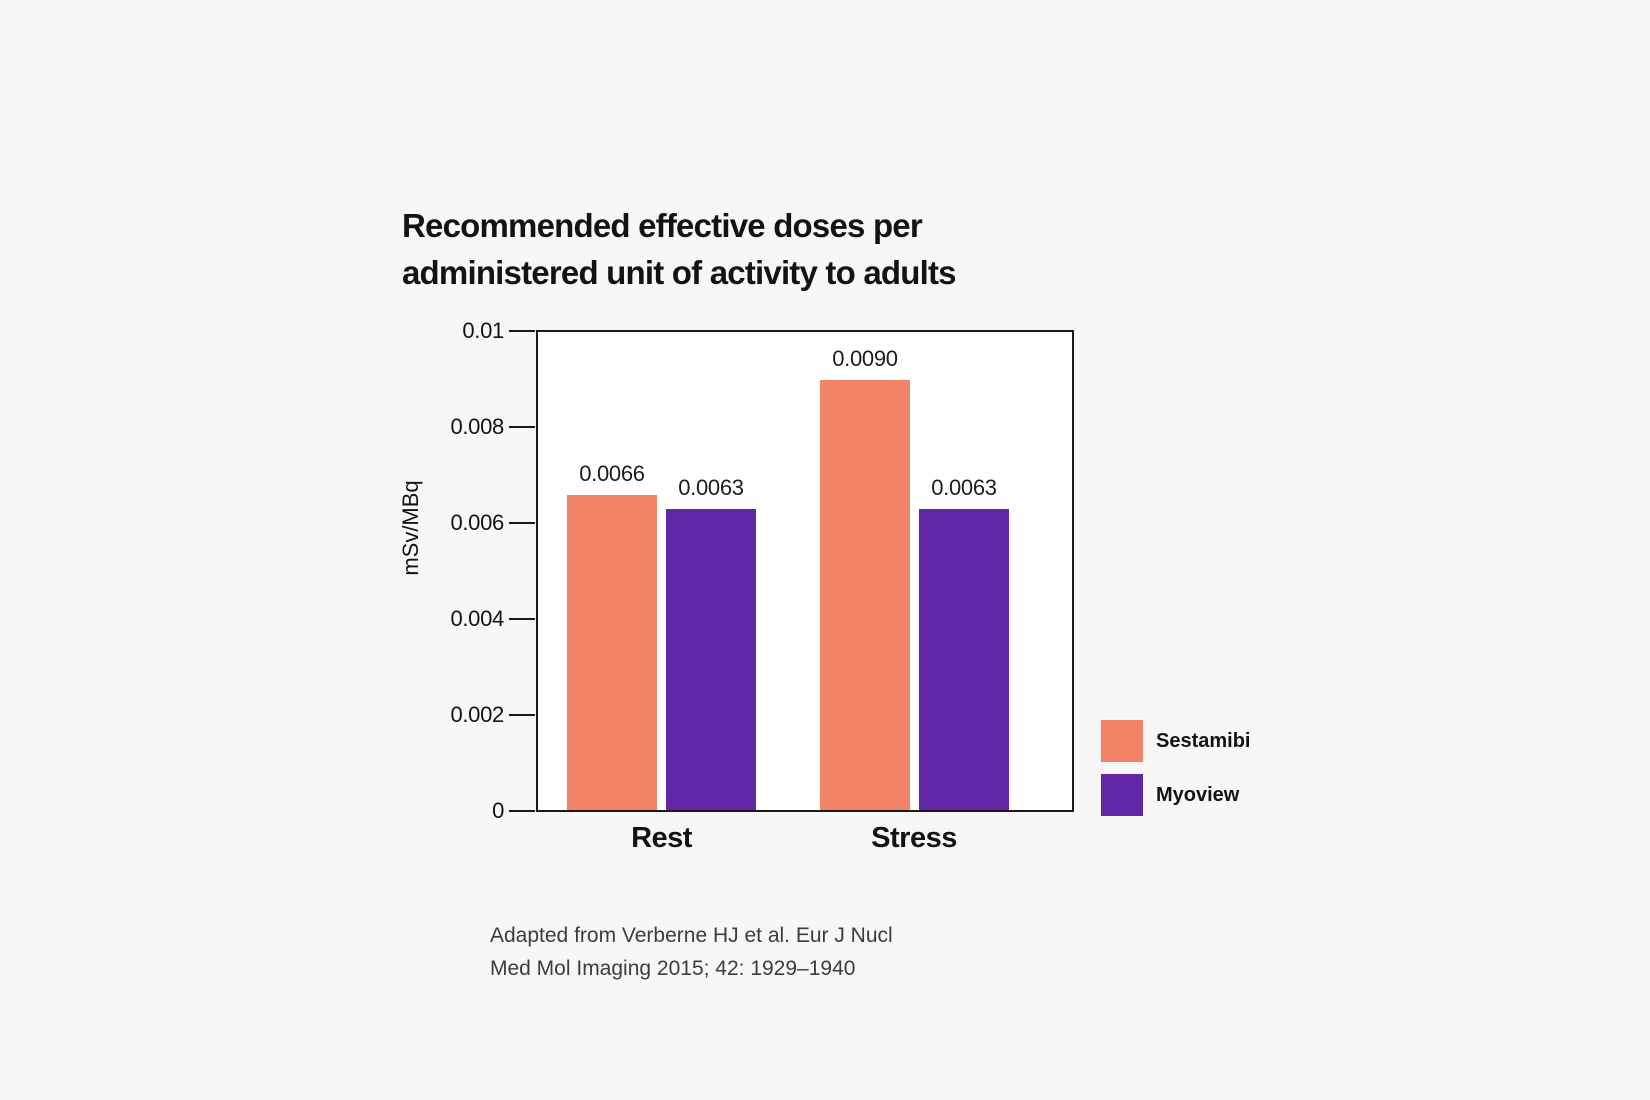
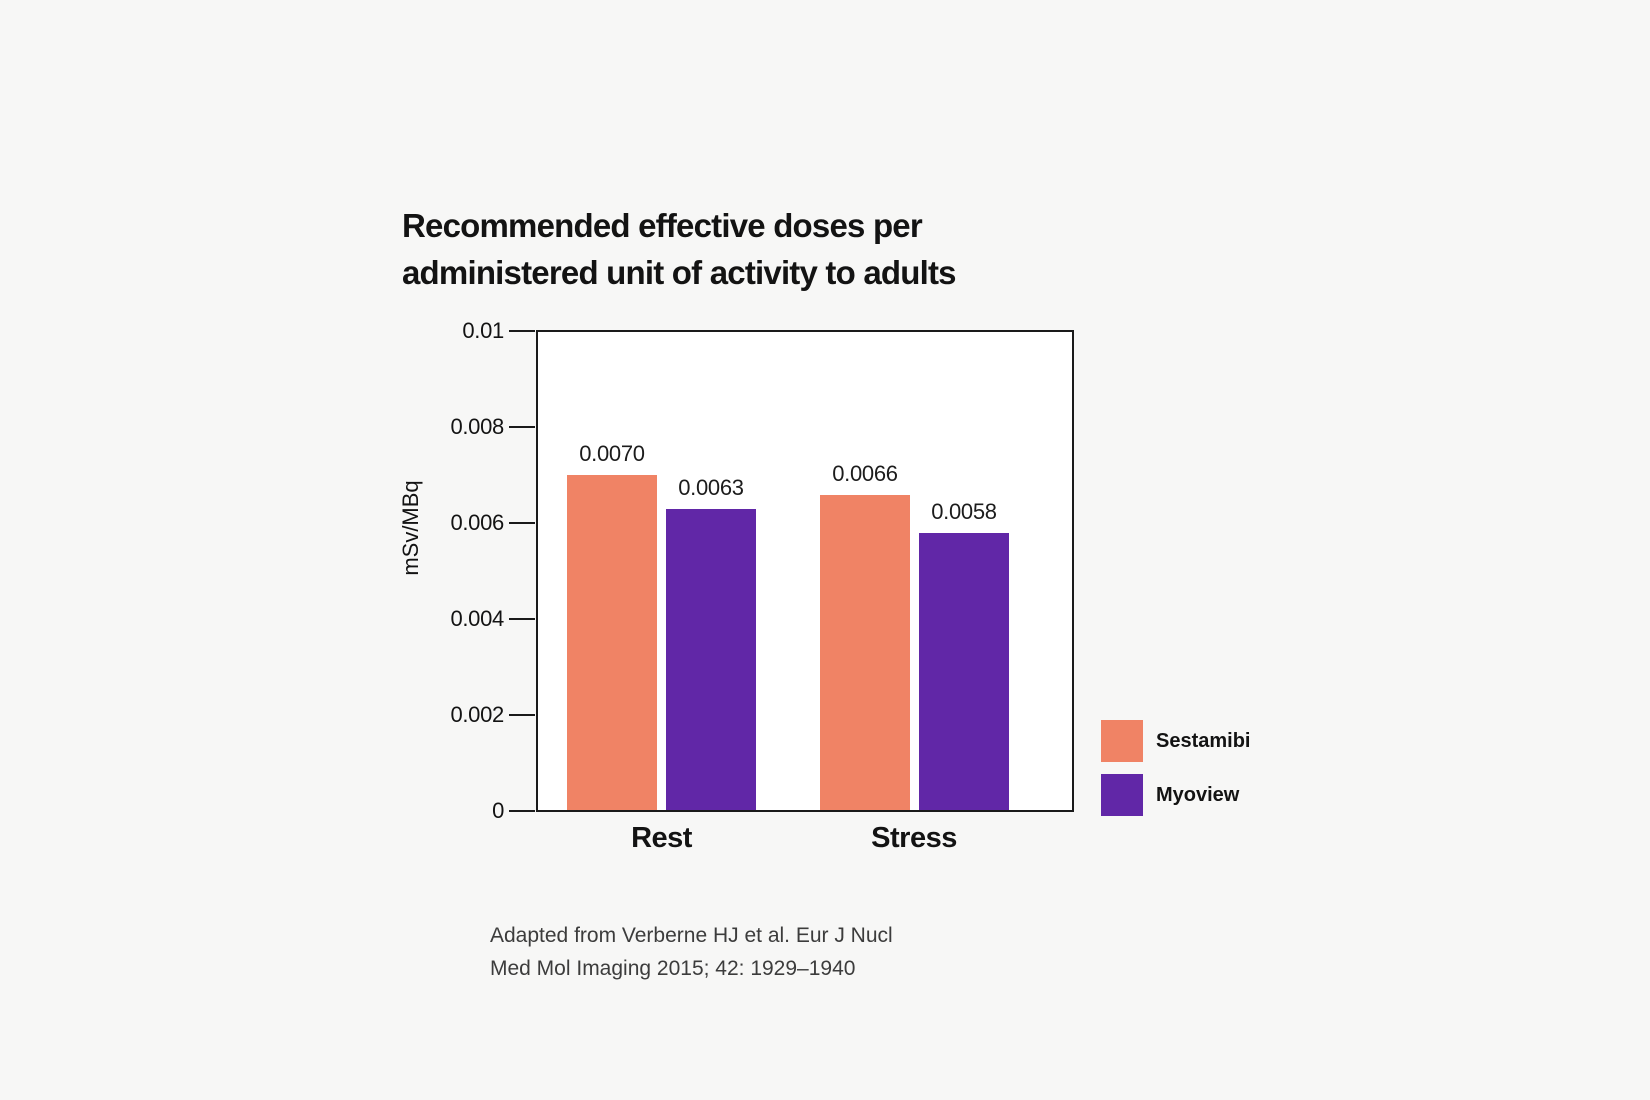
Sestamibi/Rest: 0.0066 -> 0.0070
Sestamibi/Stress: 0.0090 -> 0.0066
Myoview/Stress: 0.0063 -> 0.0058
